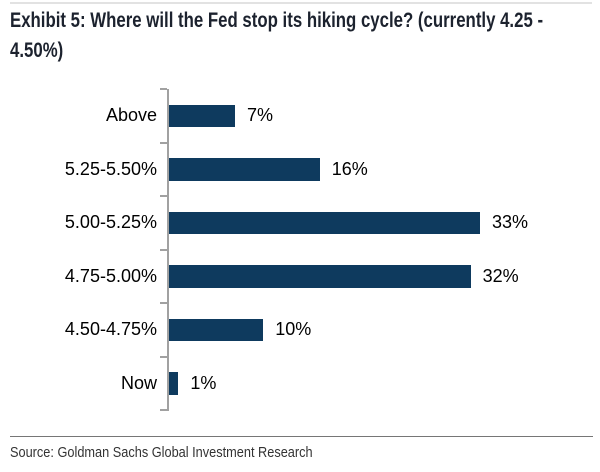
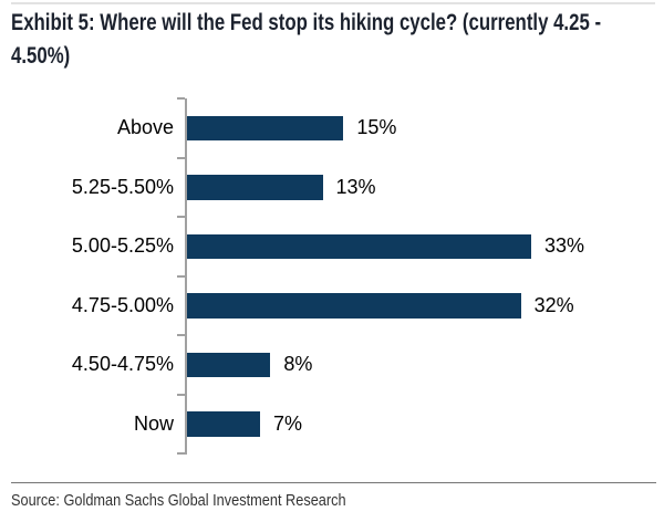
Above: 7% -> 15%
5.25-5.50%: 16% -> 13%
4.50-4.75%: 10% -> 8%
Now: 1% -> 7%
